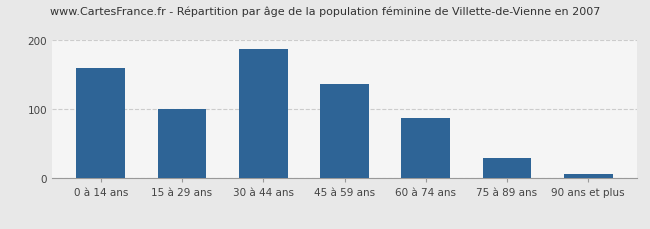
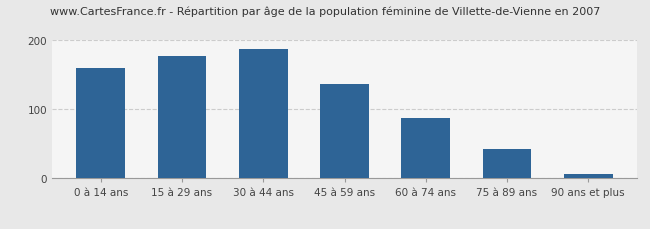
15 à 29 ans: 100 -> 178
75 à 89 ans: 30 -> 42
